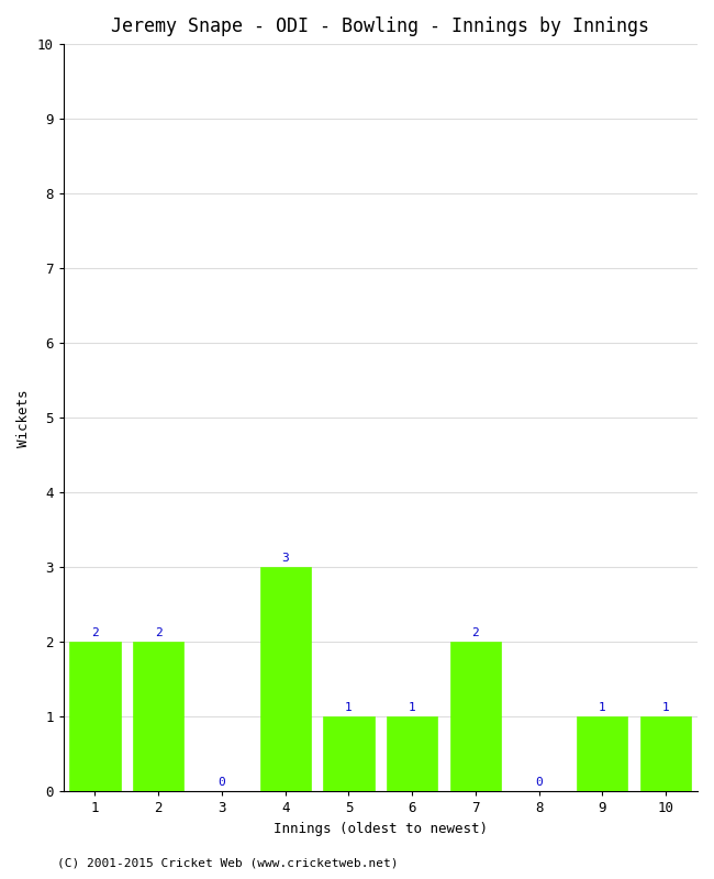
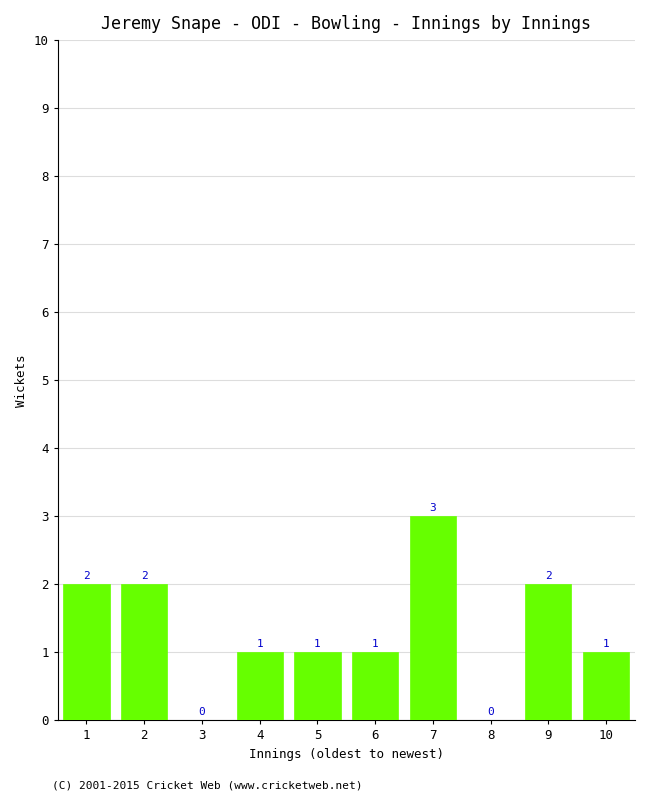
4: 3 -> 1
7: 2 -> 3
9: 1 -> 2
